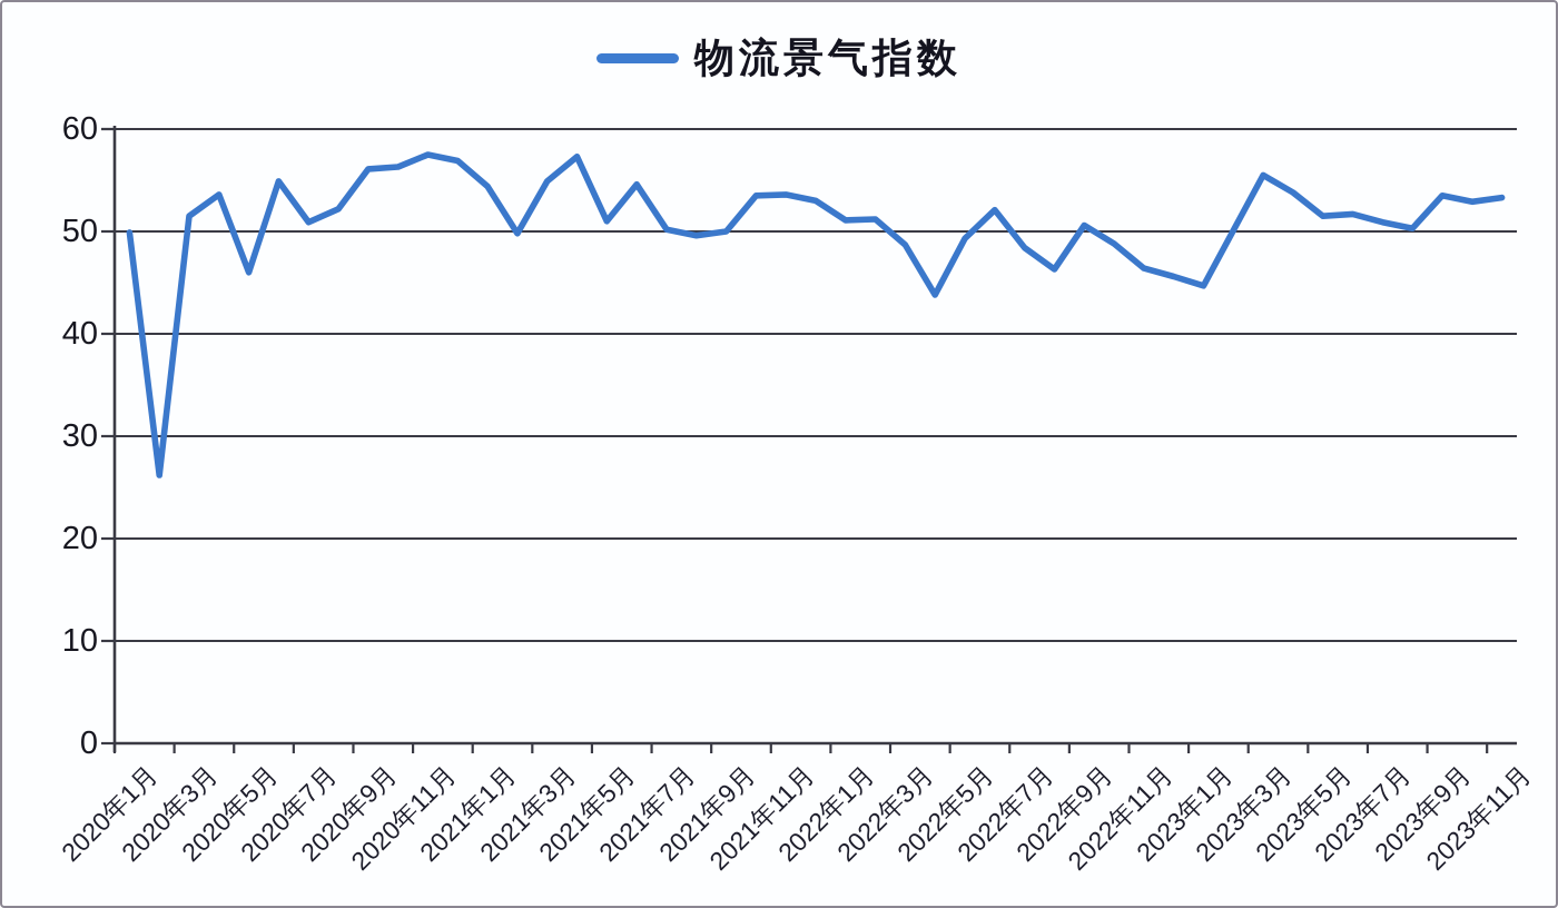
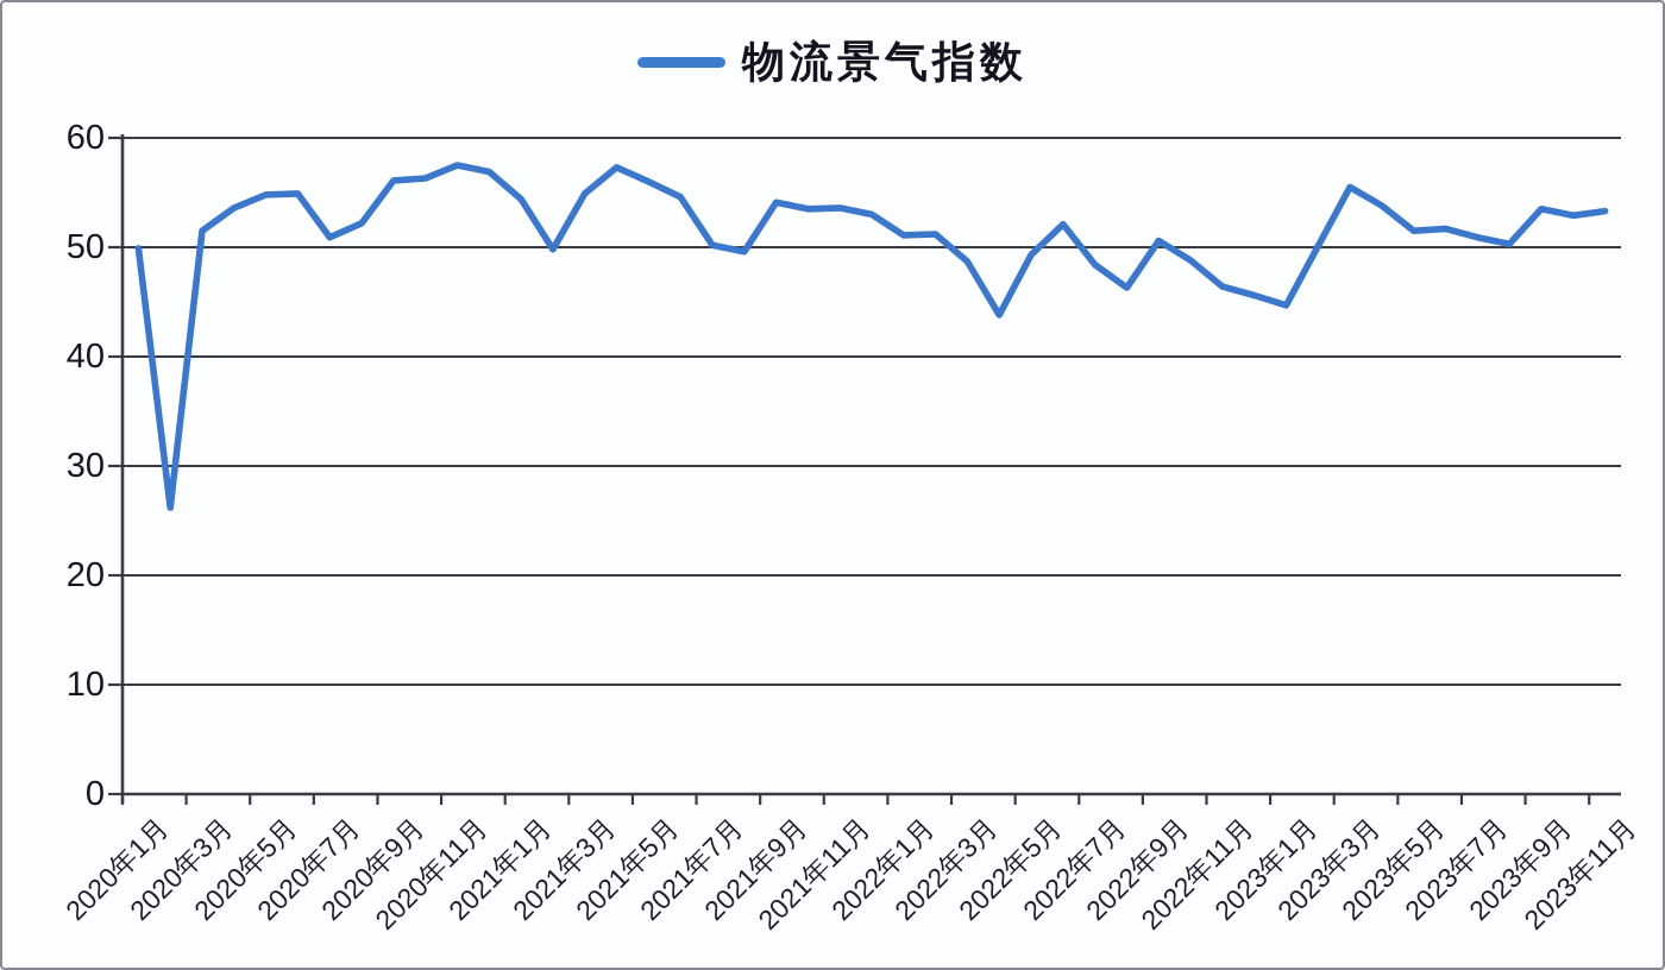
2020年5月: 46 -> 55
2021年5月: 51 -> 56
2021年9月: 50 -> 54
